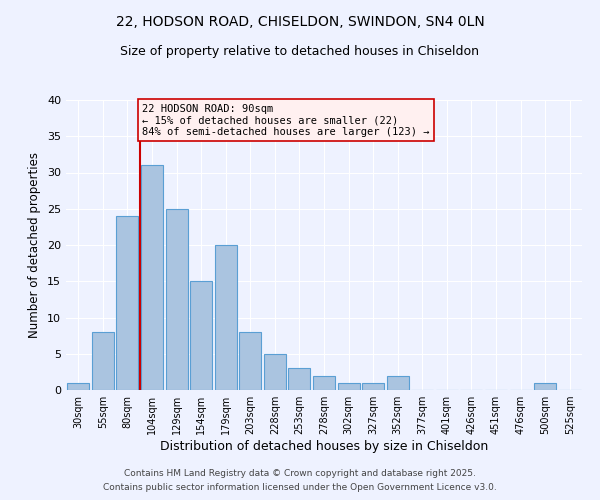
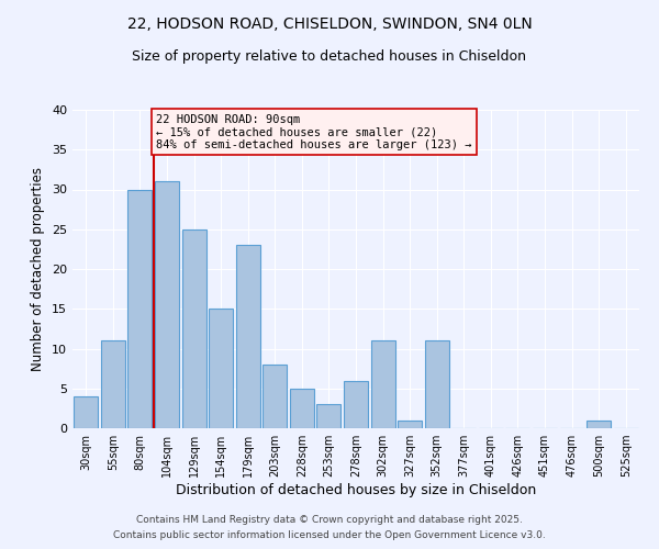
30sqm: 1 -> 4
55sqm: 8 -> 11
80sqm: 24 -> 30
179sqm: 20 -> 23
278sqm: 2 -> 6
302sqm: 1 -> 11
352sqm: 2 -> 11
